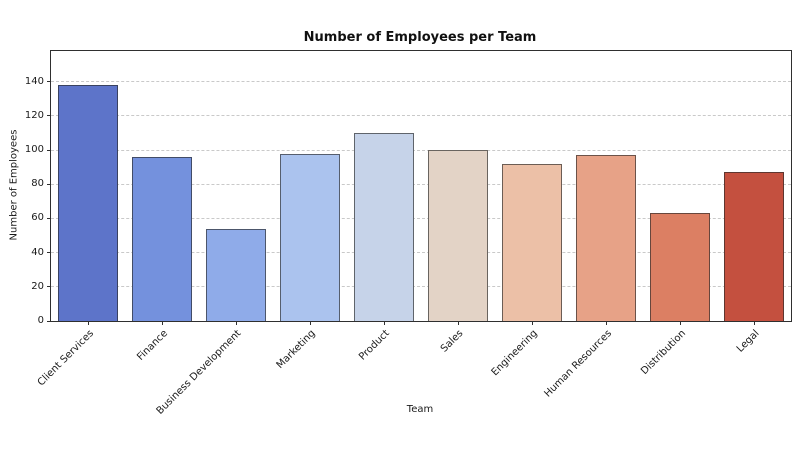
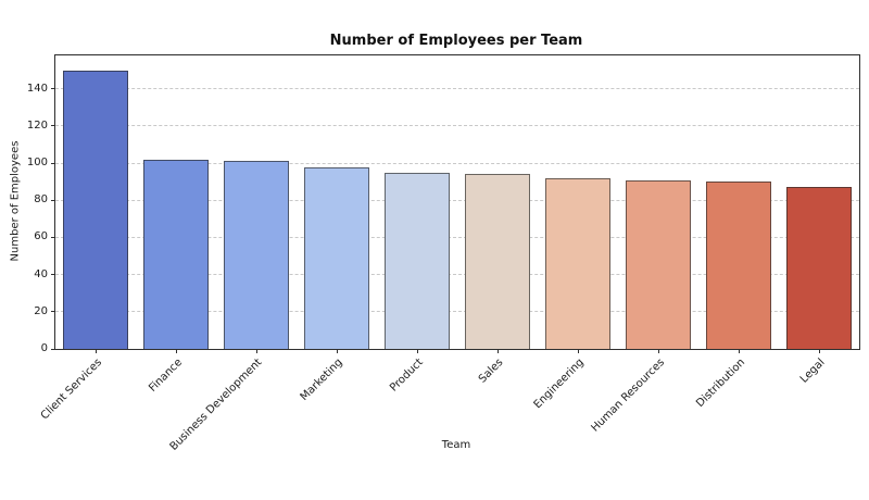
Client Services: 138 -> 150
Finance: 96 -> 102
Business Development: 54 -> 101
Product: 110 -> 95
Sales: 100 -> 94
Human Resources: 97 -> 91
Distribution: 63 -> 90
